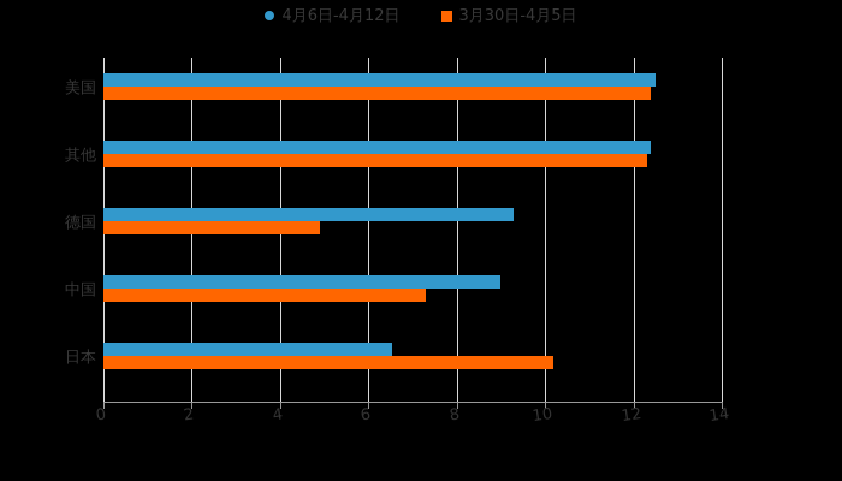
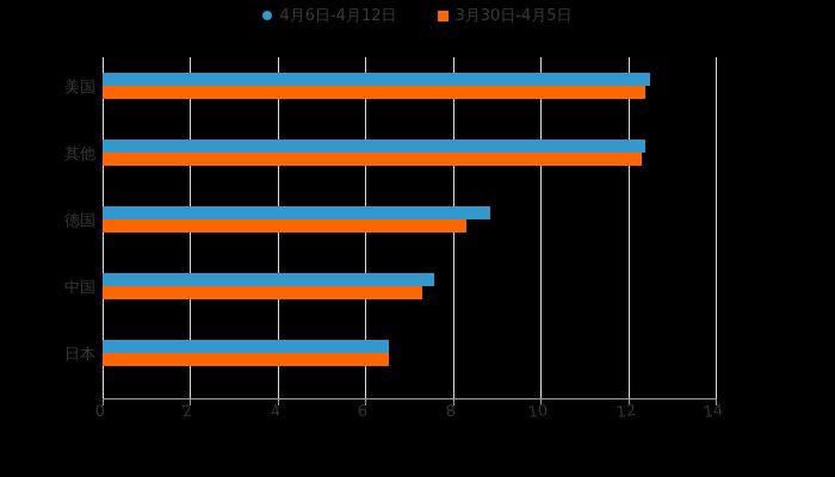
4月6日-4月12日/德国: 9.3 -> 8.8
3月30日-4月5日/德国: 4.9 -> 8.3
4月6日-4月12日/中国: 9.0 -> 7.6
3月30日-4月5日/日本: 10.2 -> 6.5
